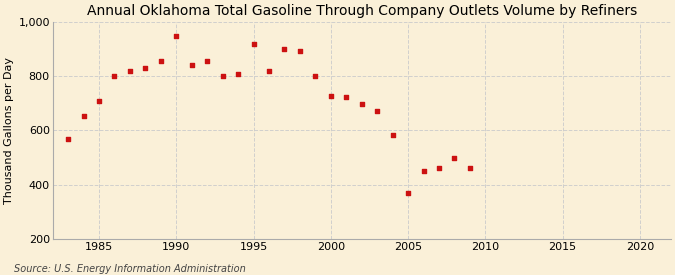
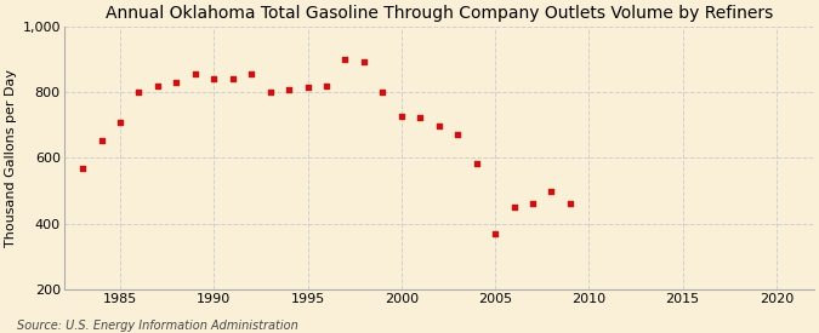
1990: 950 -> 840
1995: 920 -> 815
